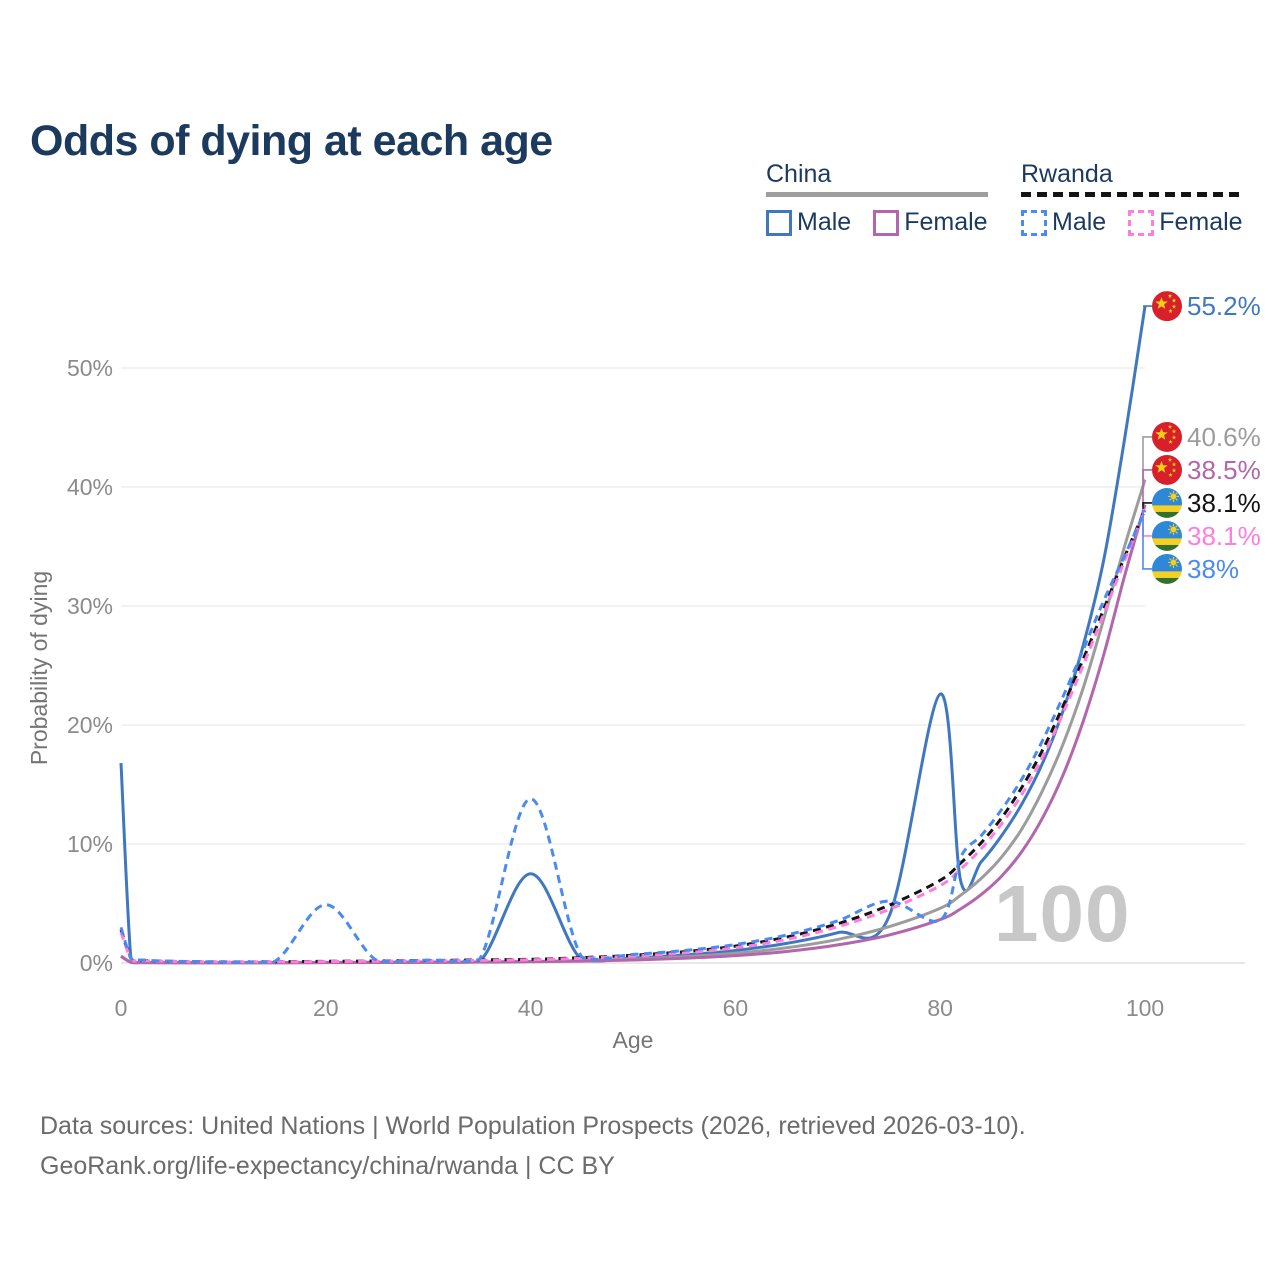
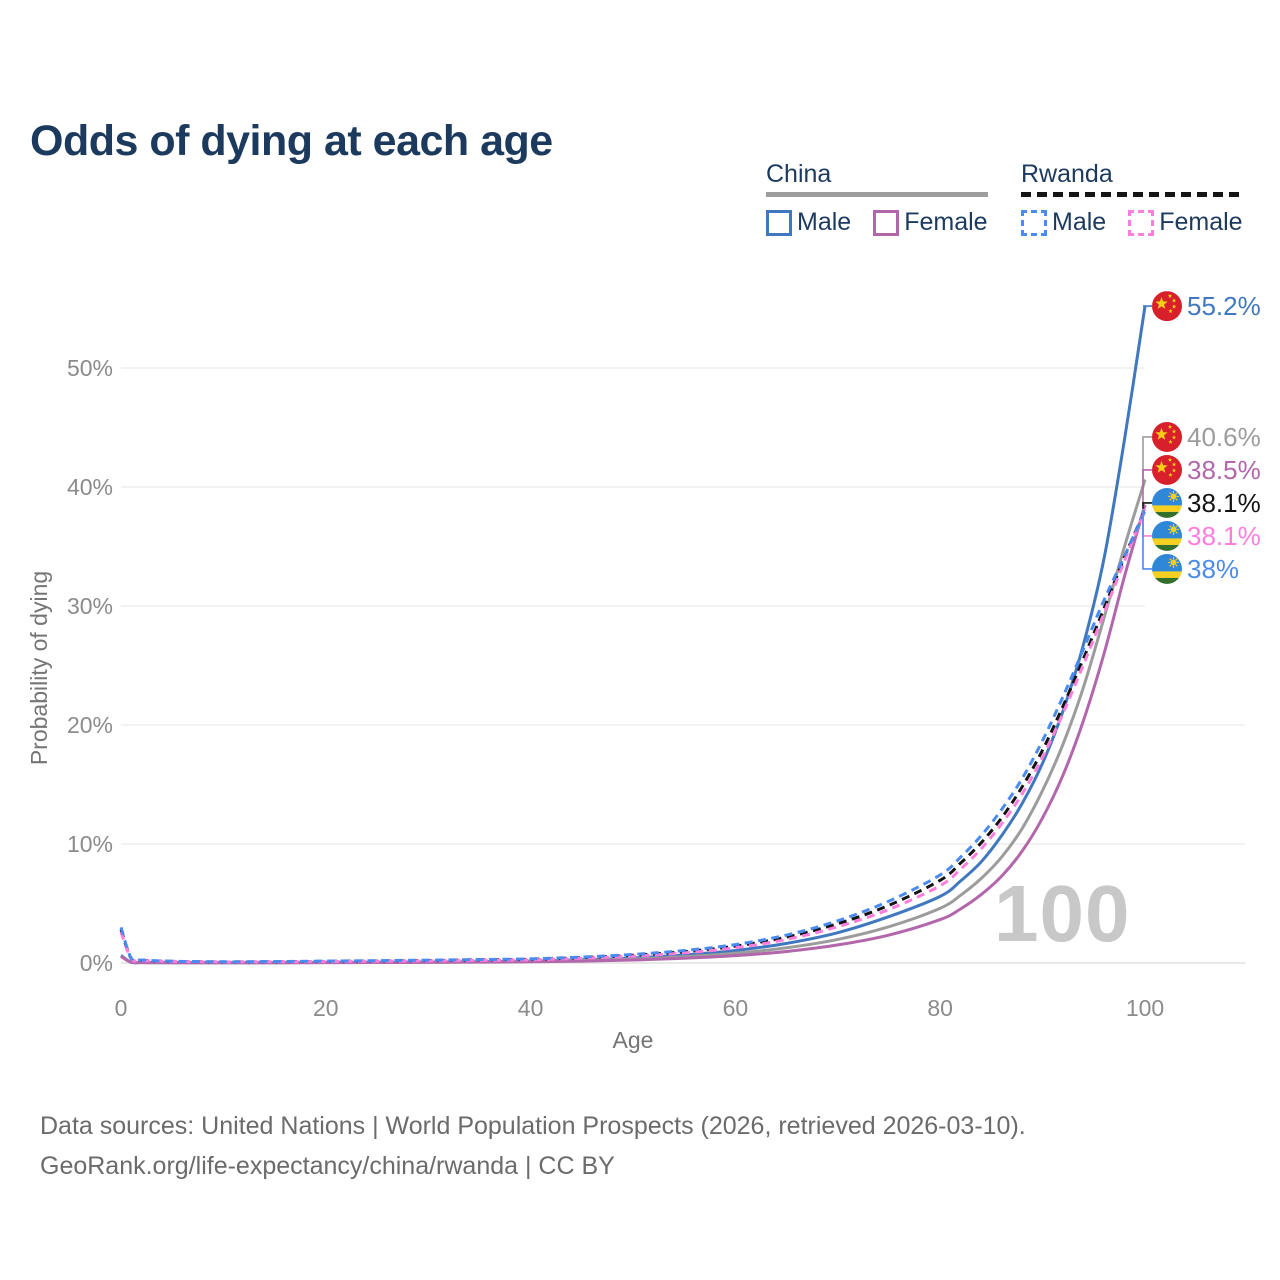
China Male/0: 16.8% -> 0.7%
Rwanda Male/20: 4.9% -> 0.2%
China Male/40: 7.5% -> 0.2%
Rwanda Male/40: 13.8% -> 0.3%
China Male/80: 22.6% -> 5.6%
Rwanda Male/80: 3.6% -> 7.4%
